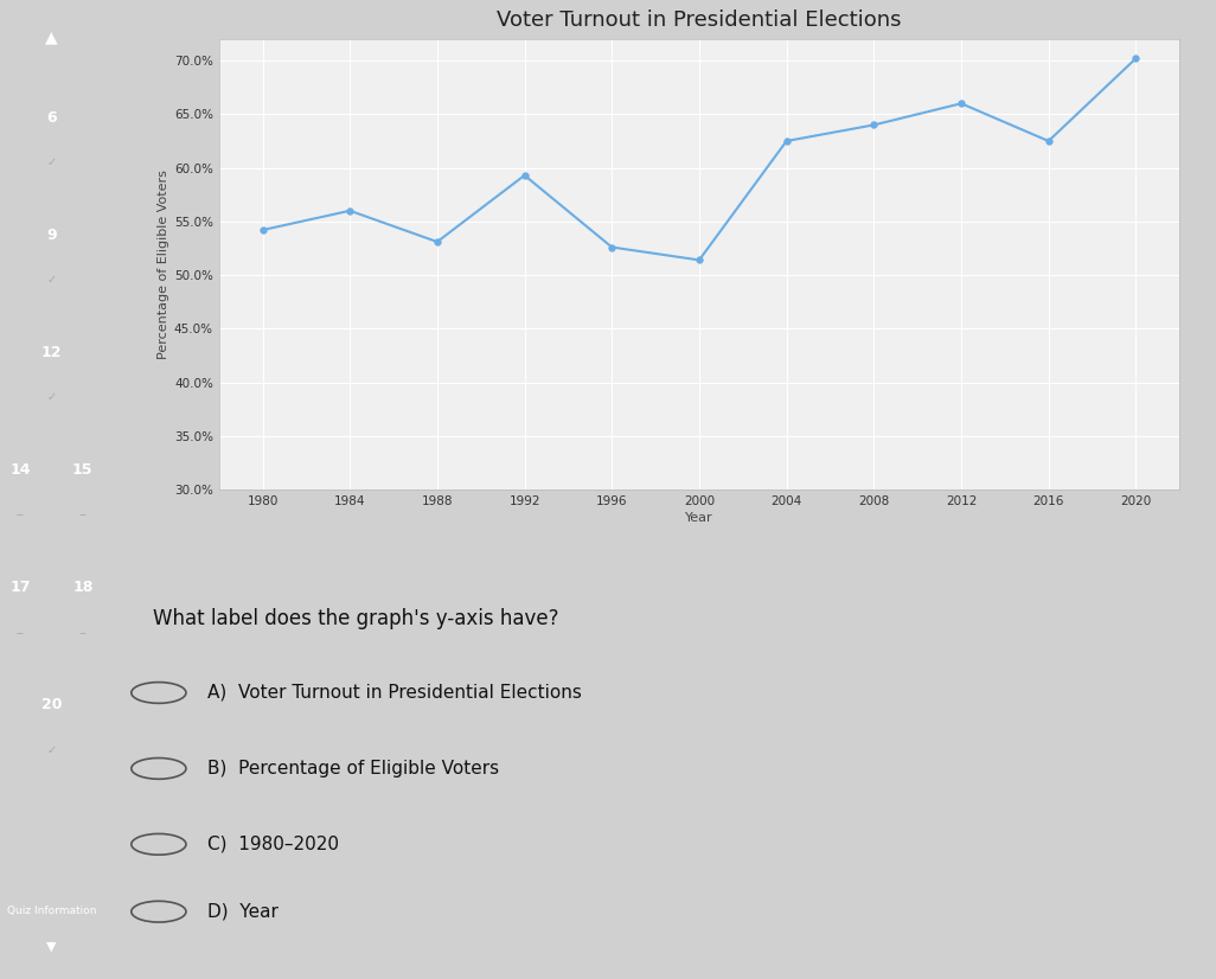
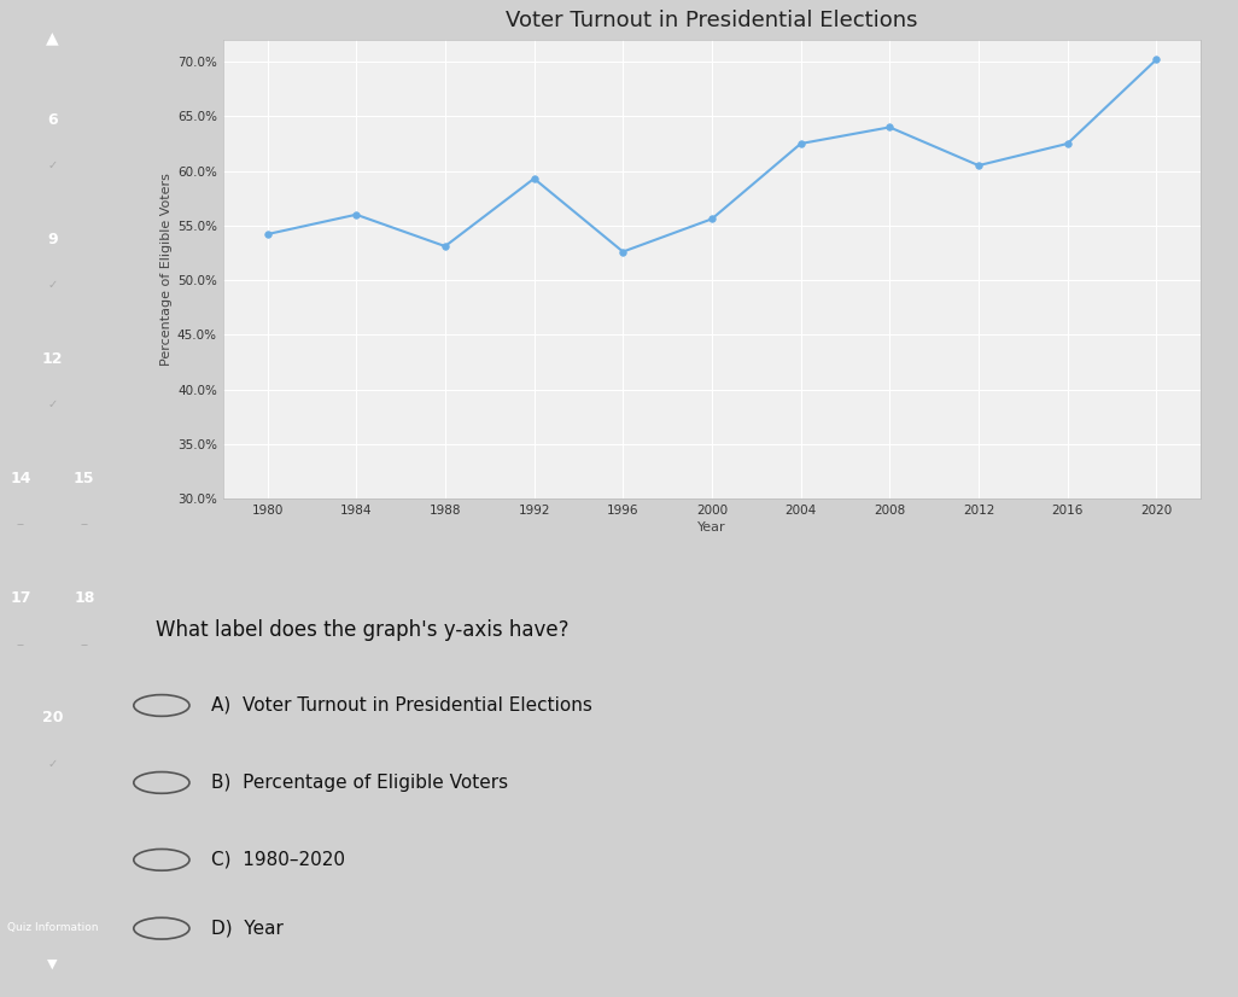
2000: 51.4% -> 55.6%
2012: 66.0% -> 60.5%
